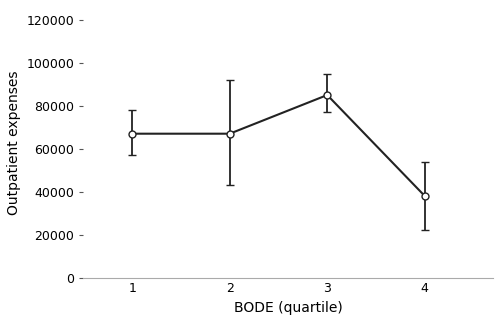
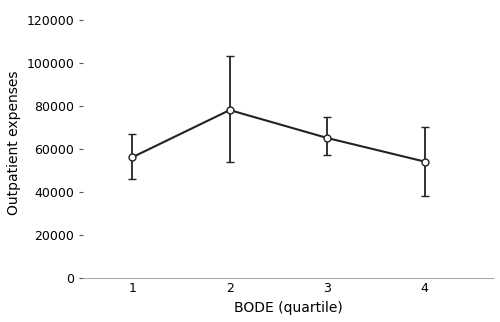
1: 67000 -> 56000
2: 67000 -> 78000
3: 85000 -> 65000
4: 38000 -> 54000
